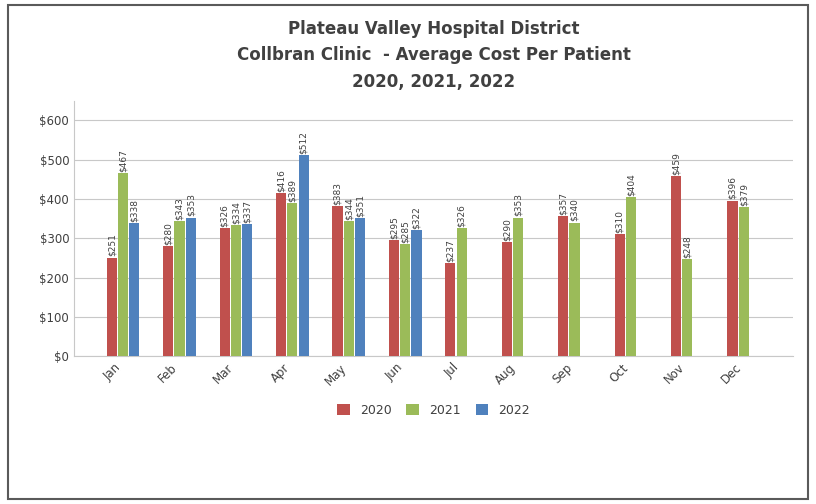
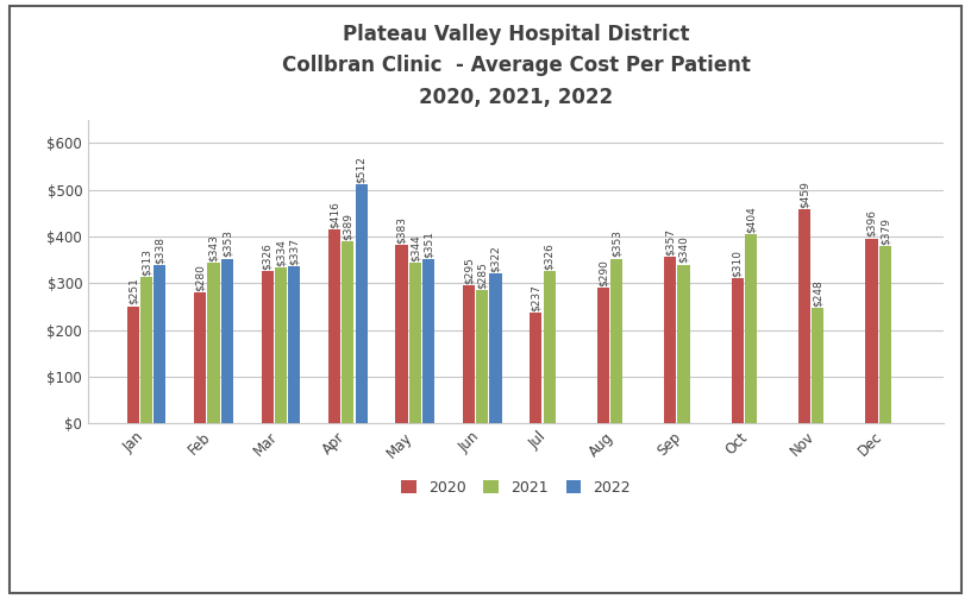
2021/Jan: $467 -> $313
